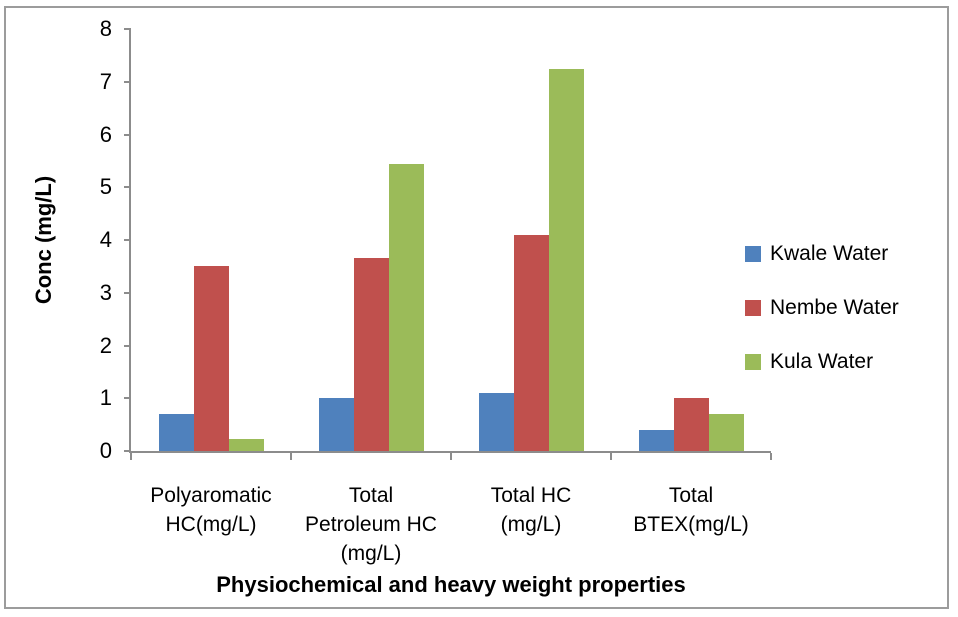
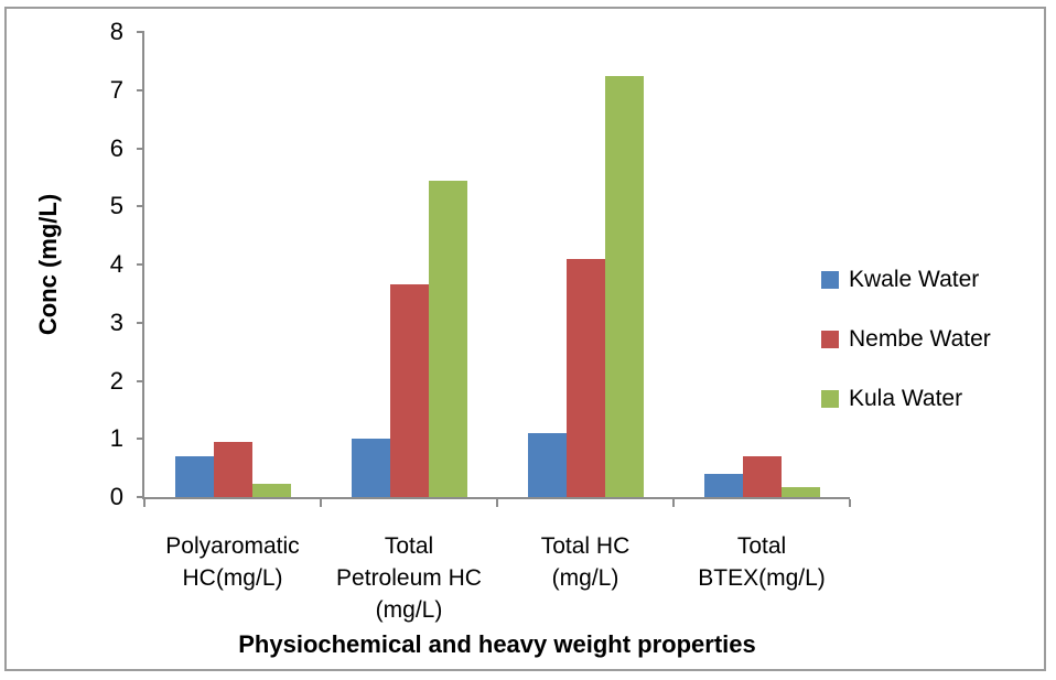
Nembe Water/Polyaromatic HC(mg/L): 3.5 -> 0.9
Nembe Water/Total BTEX(mg/L): 1.0 -> 0.7
Kula Water/Total BTEX(mg/L): 0.7 -> 0.2
